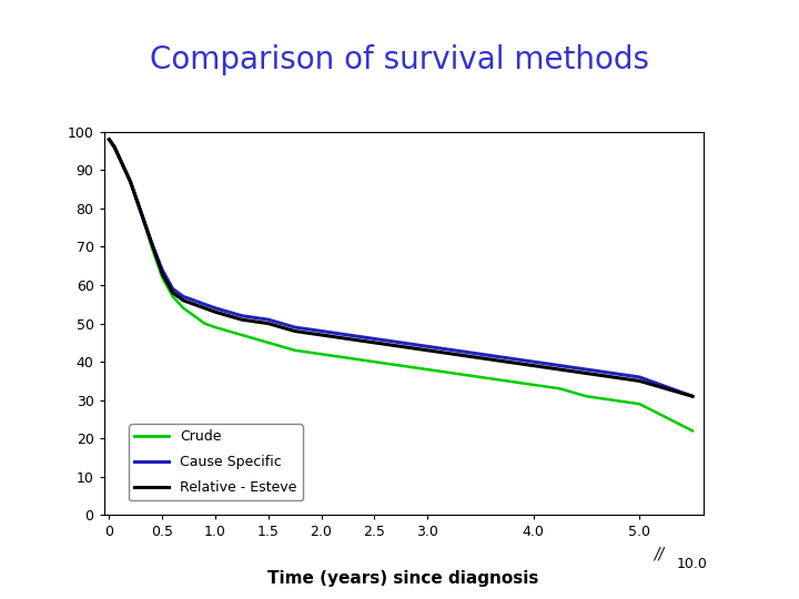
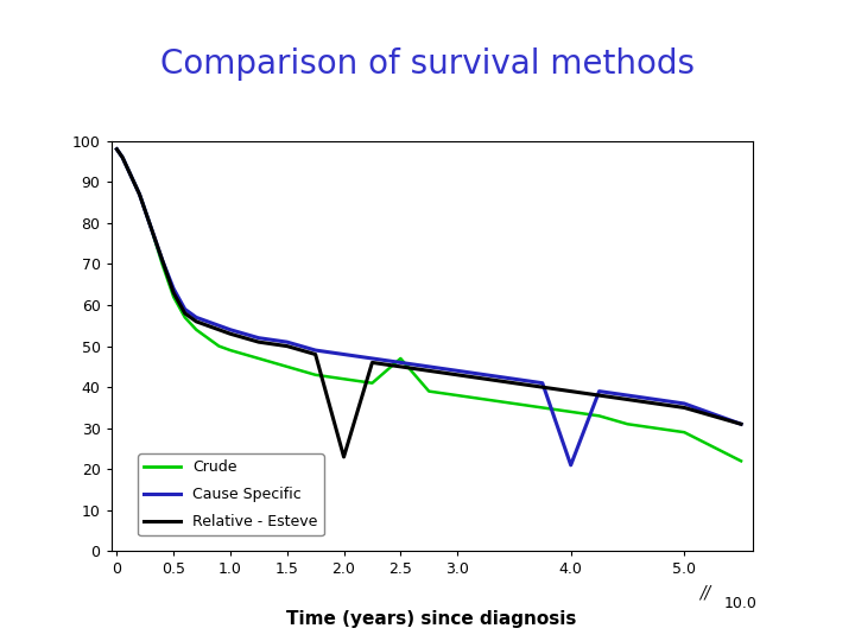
Relative - Esteve/2.0: 47 -> 23
Crude/2.5: 40 -> 47
Cause Specific/4.0: 40 -> 21
